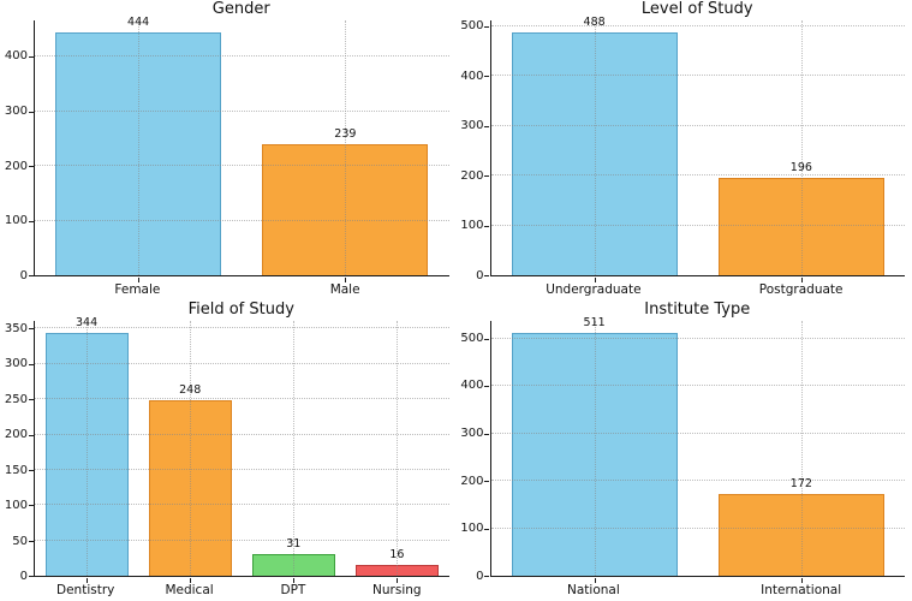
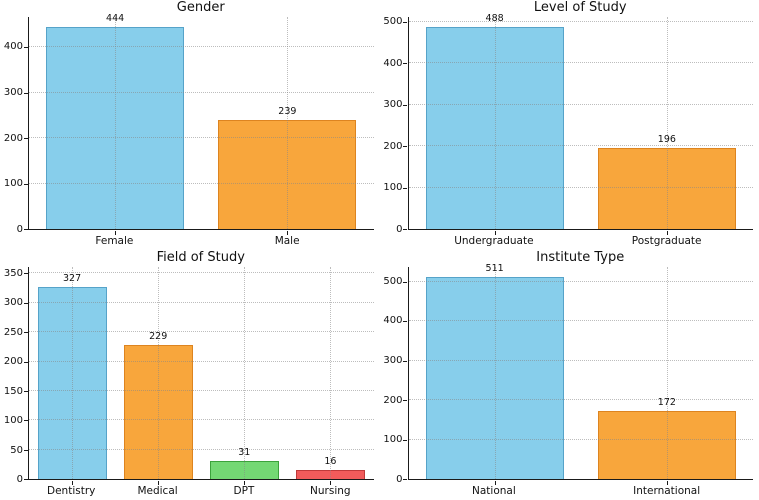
Field of Study/Dentistry: 344 -> 327
Field of Study/Medical: 248 -> 229
